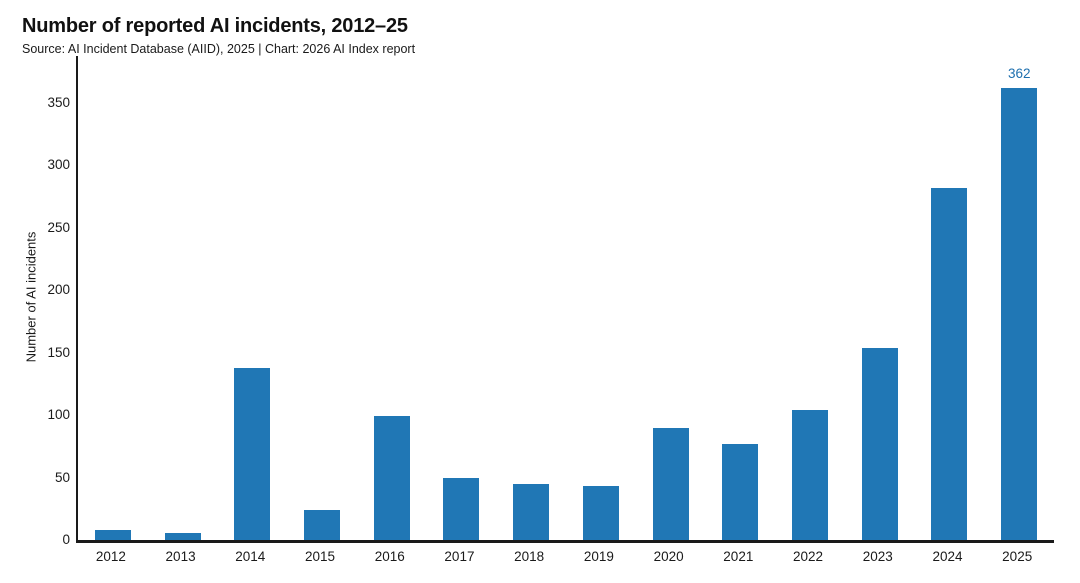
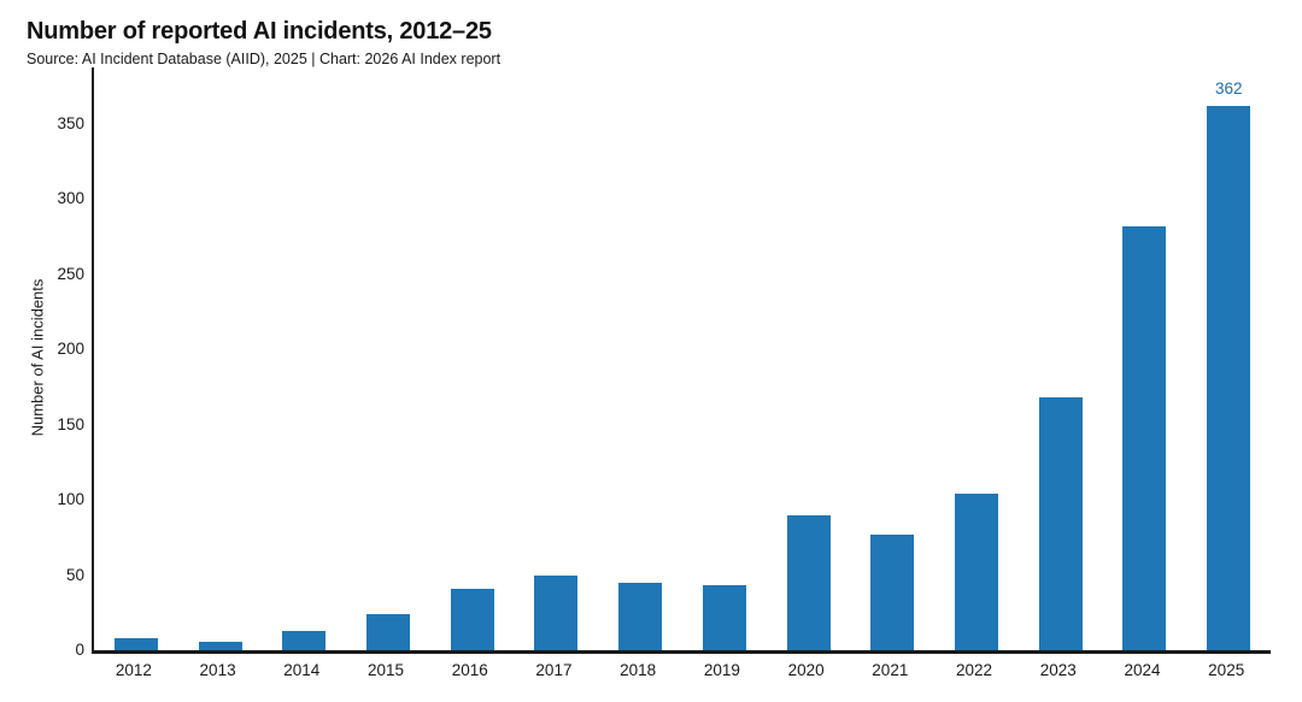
2014: 138 -> 13
2016: 99 -> 41
2023: 154 -> 168
